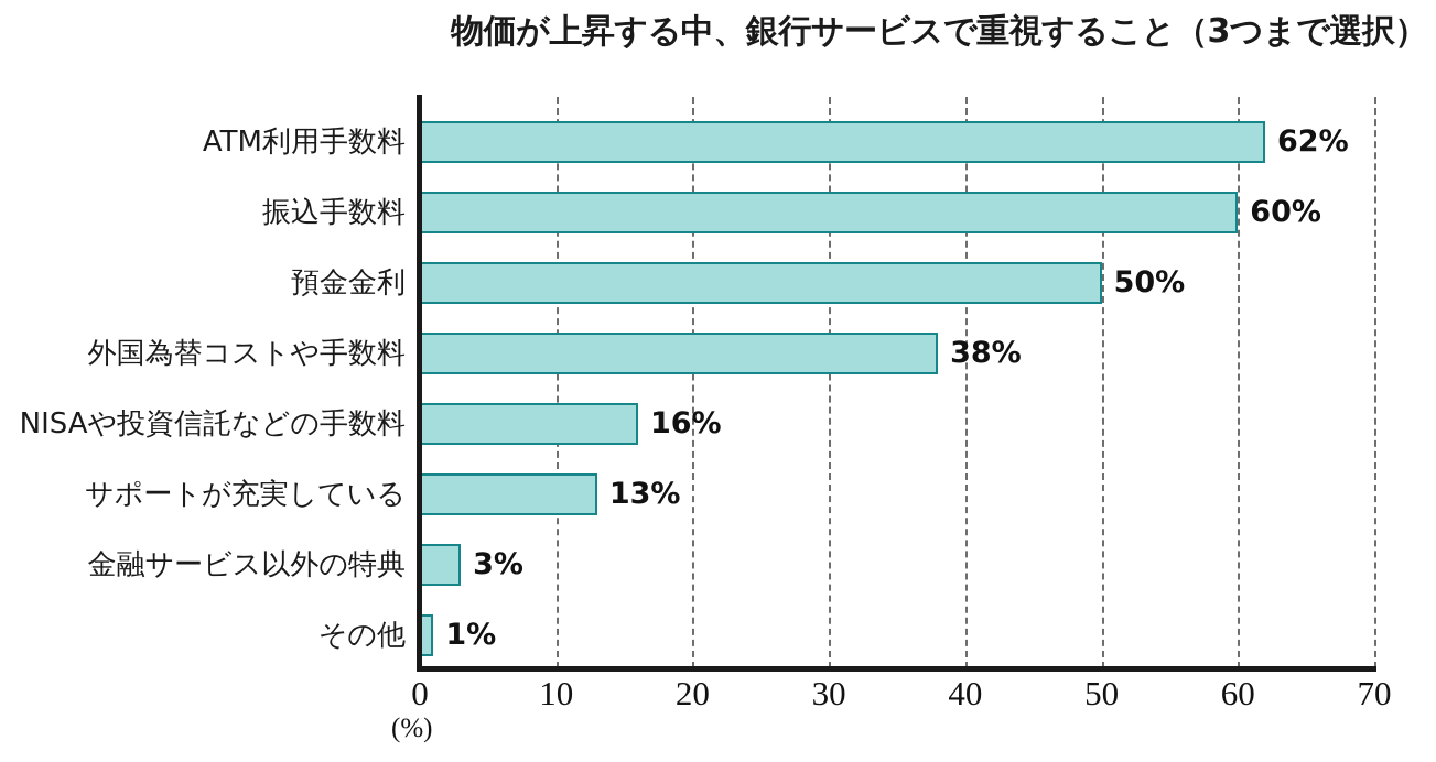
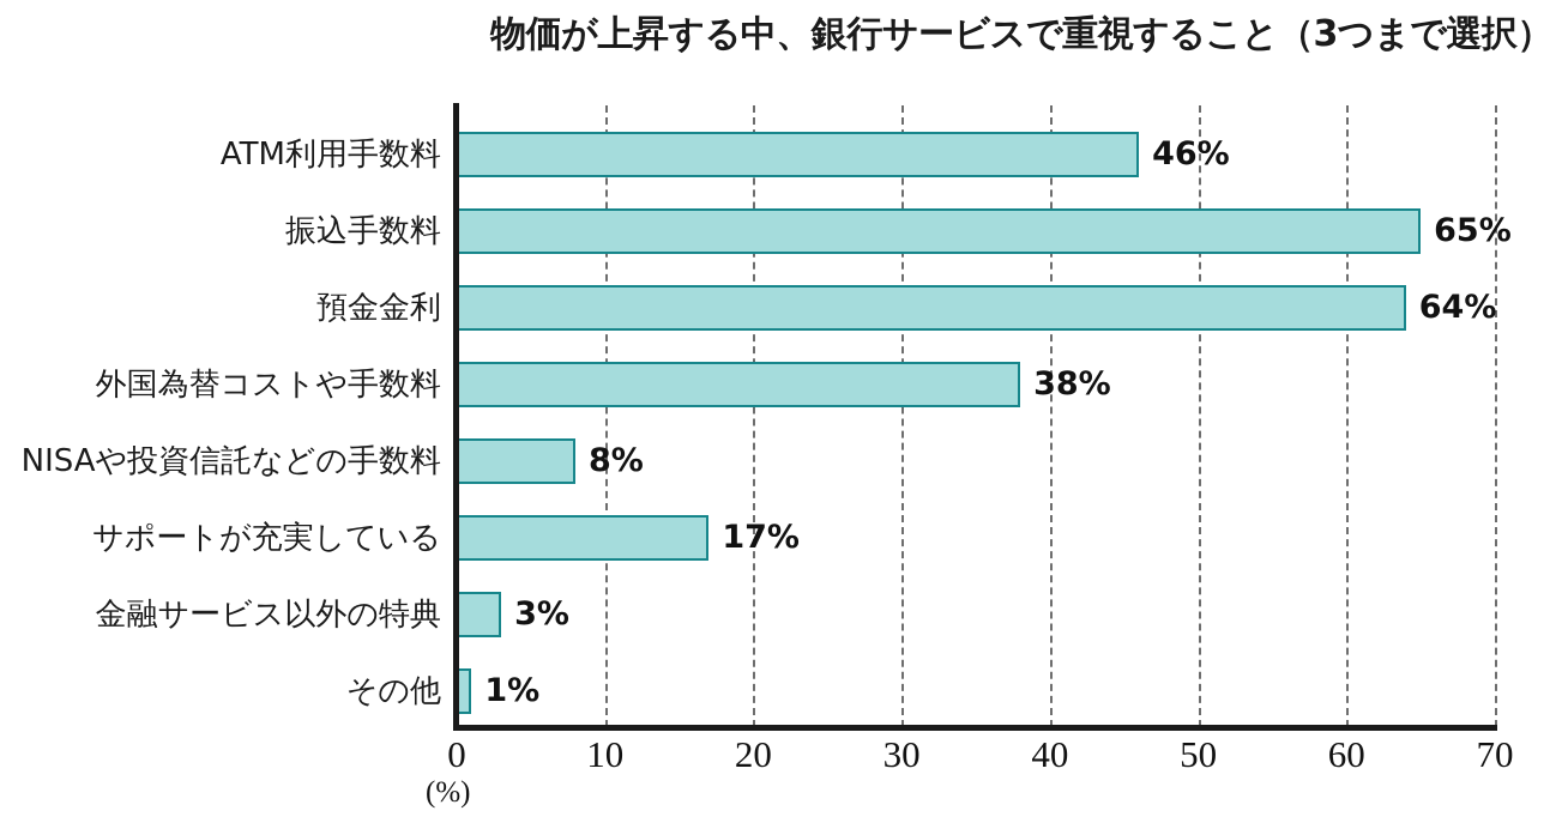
ATM利用手数料: 62% -> 46%
振込手数料: 60% -> 65%
預金金利: 50% -> 64%
NISAや投資信託などの手数料: 16% -> 8%
サポートが充実している: 13% -> 17%
